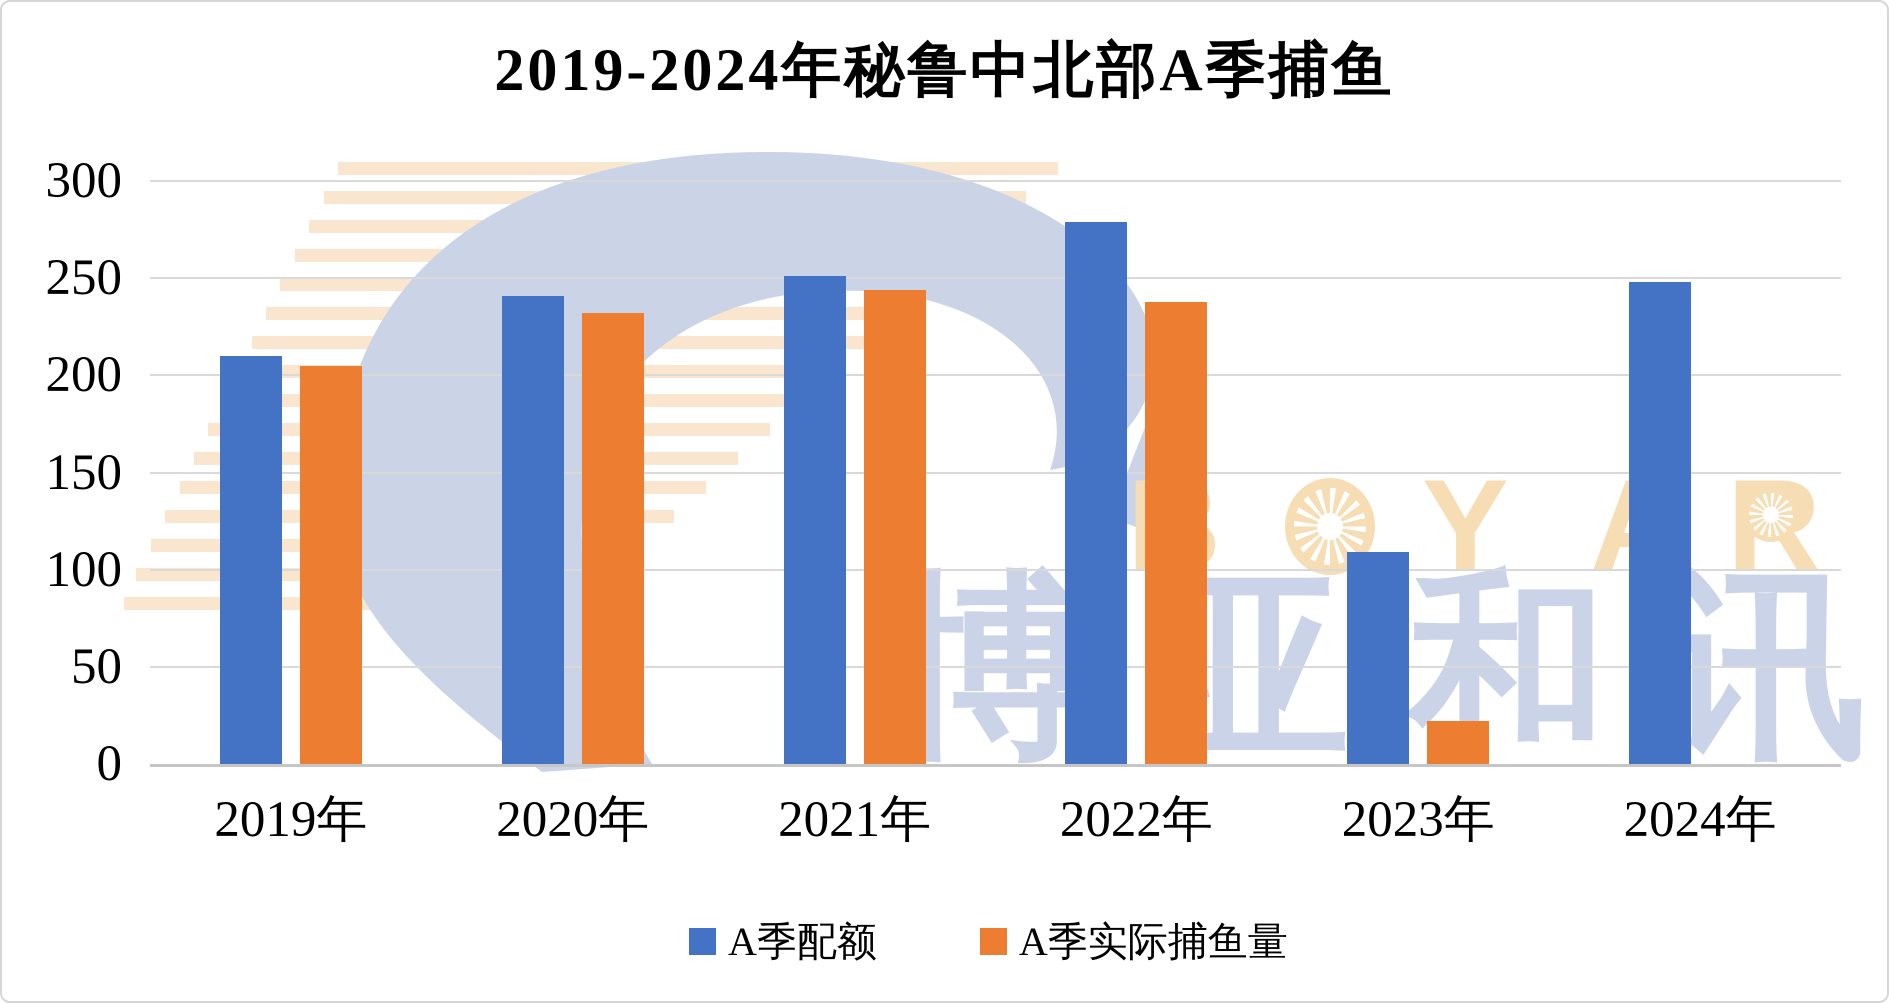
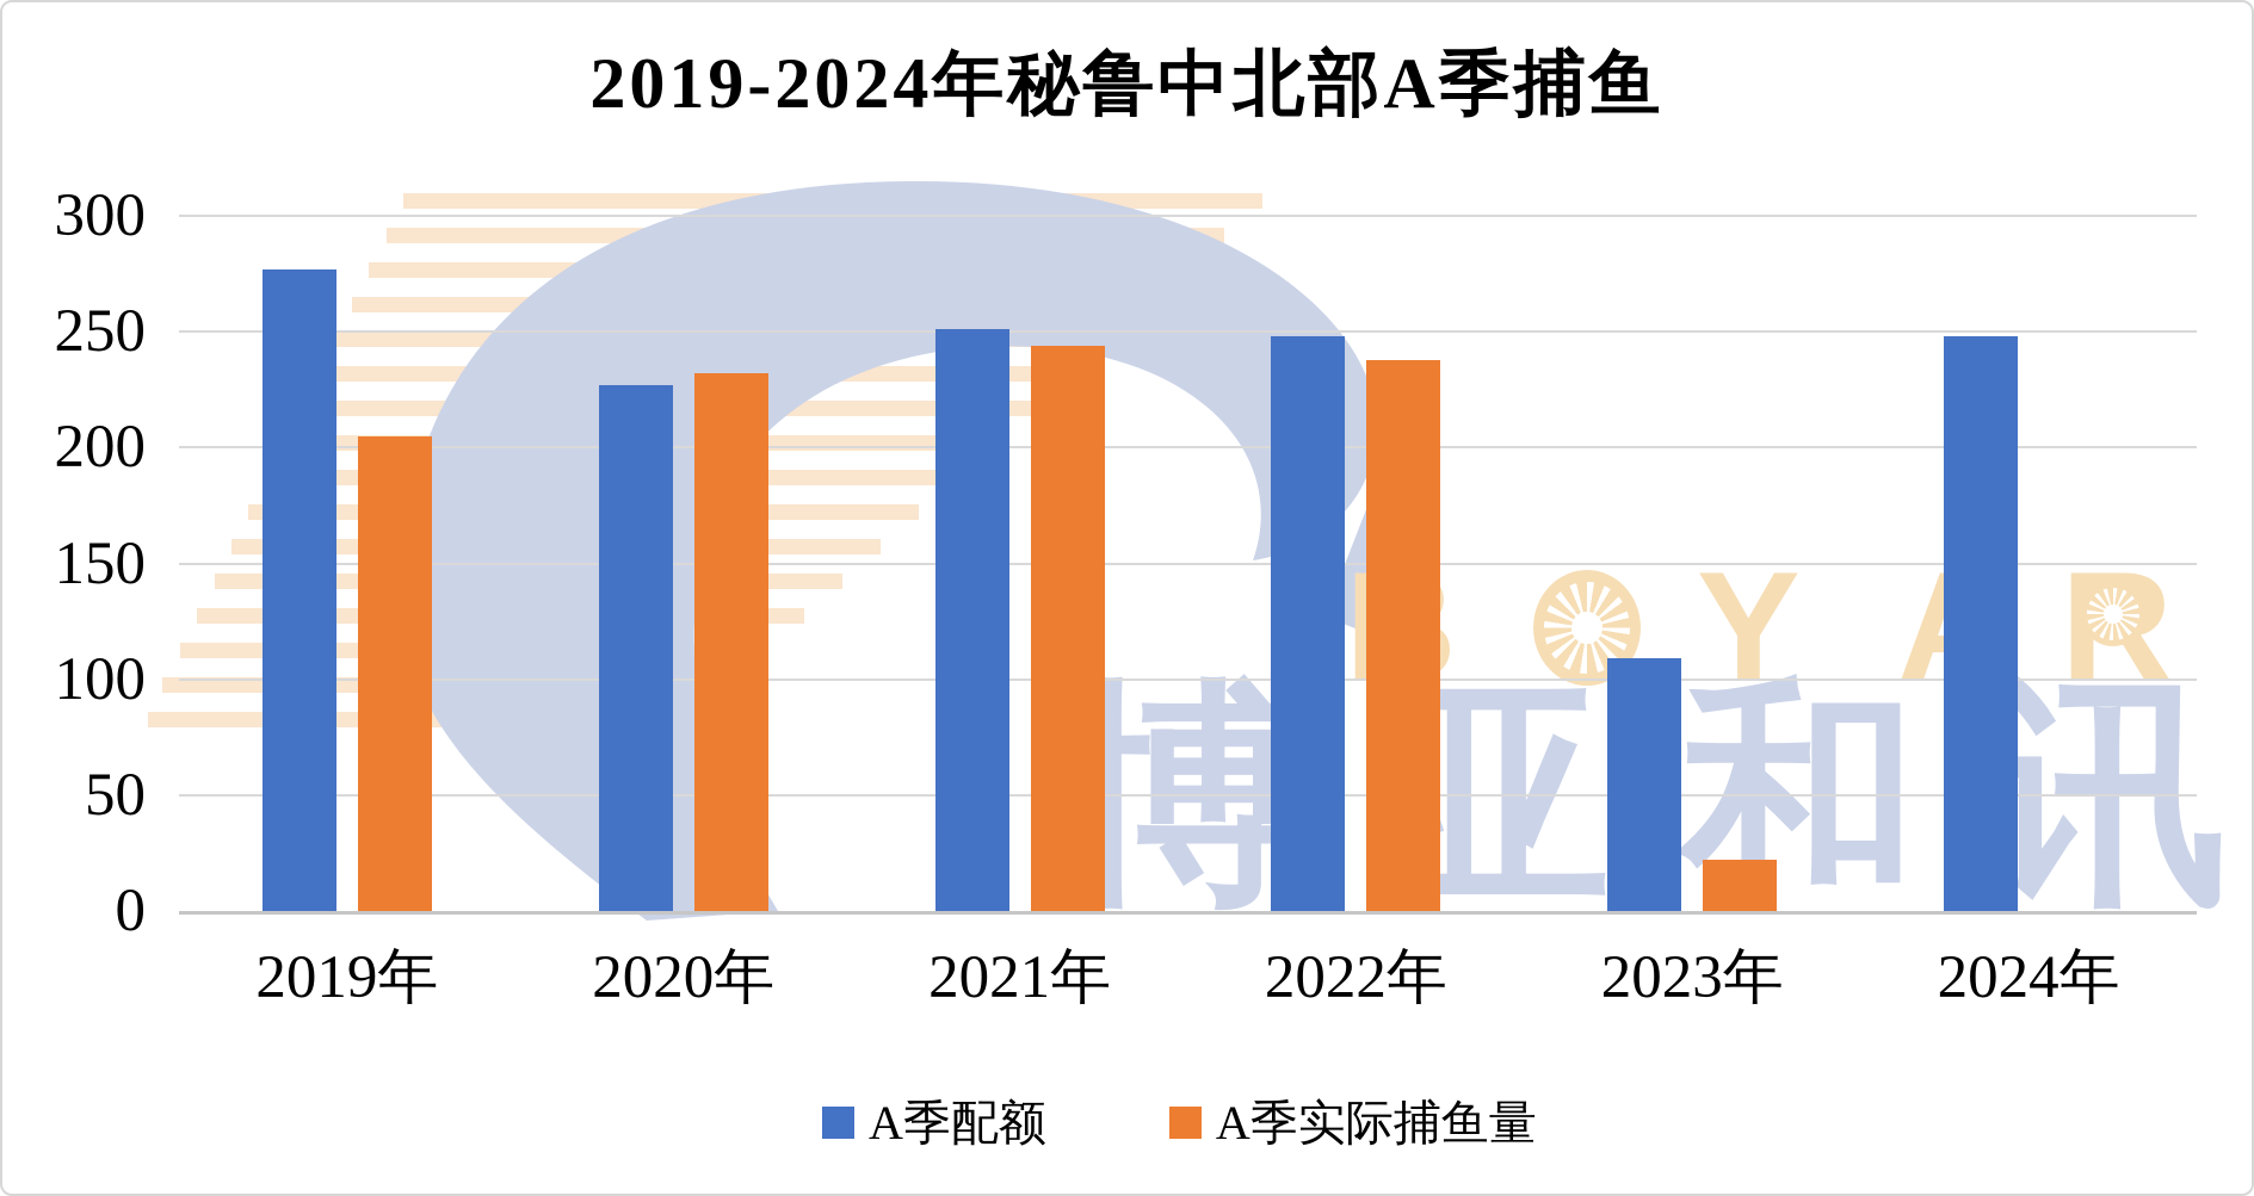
A季配额/2019年: 210 -> 277
A季配额/2020年: 241 -> 227
A季配额/2022年: 279 -> 248
